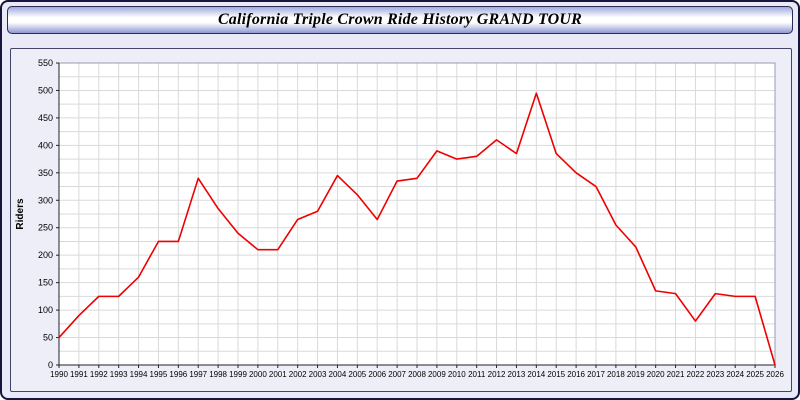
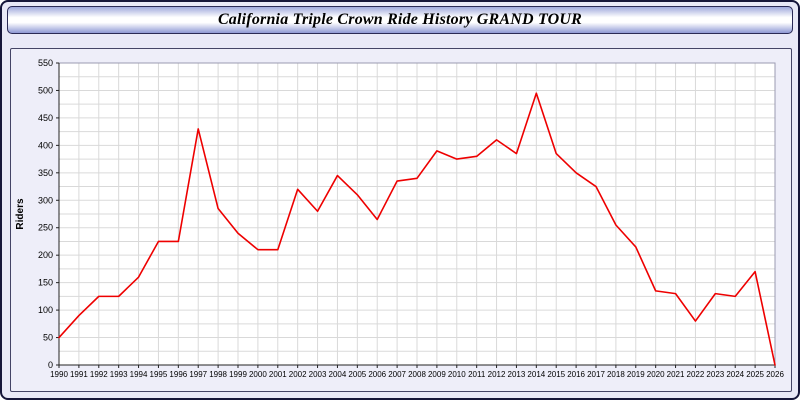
1997: 340 -> 430
2002: 260 -> 320
2025: 120 -> 170
